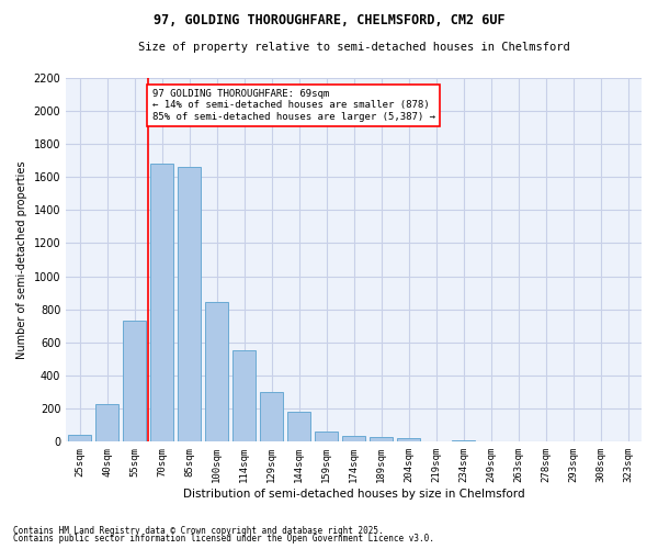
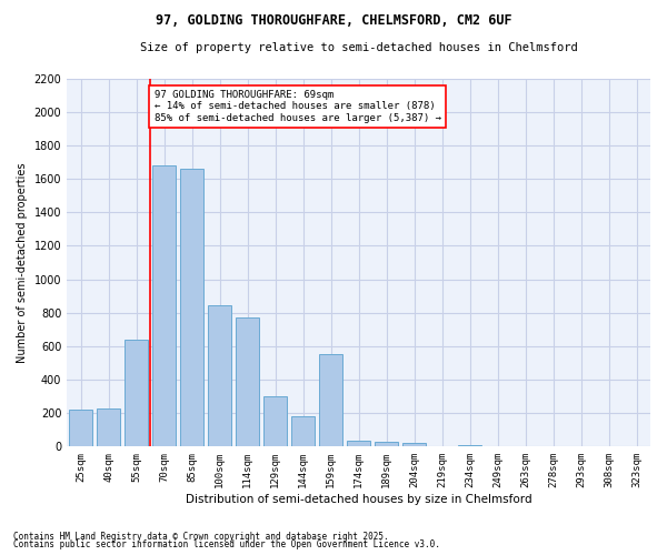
25sqm: 40 -> 220
55sqm: 730 -> 640
114sqm: 560 -> 770
159sqm: 60 -> 550
